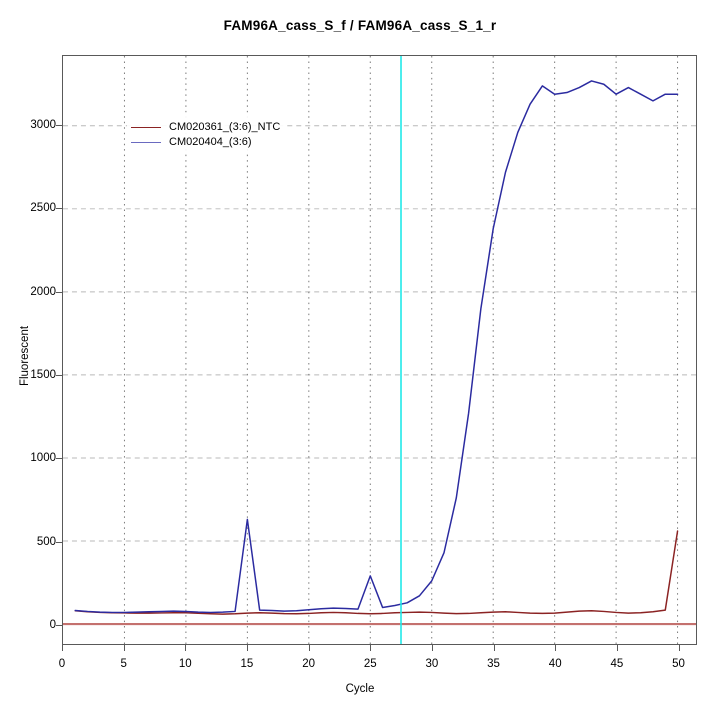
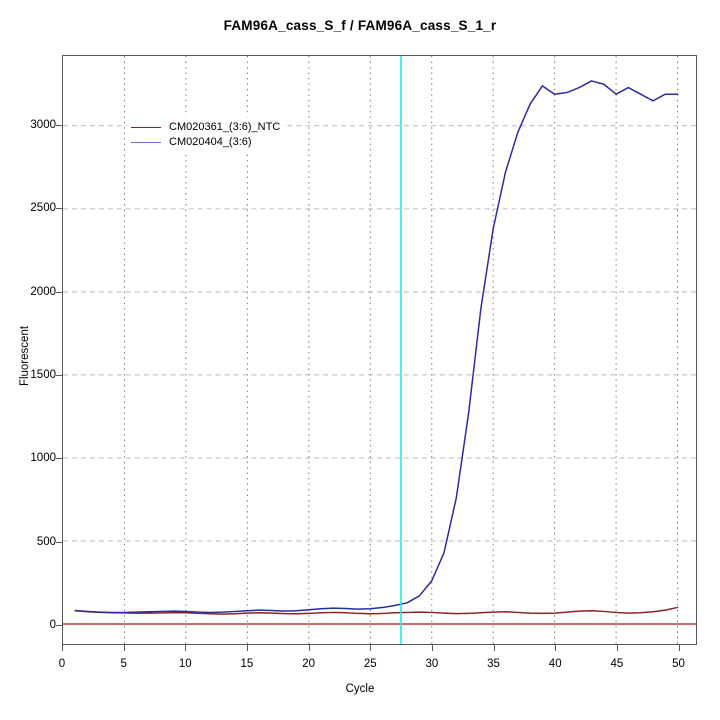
CM020404_(3:6)/15: 630 -> 80
CM020404_(3:6)/25: 290 -> 90
CM020361_(3:6)_NTC/50: 560 -> 100
